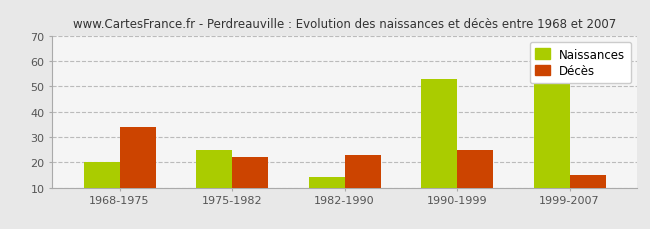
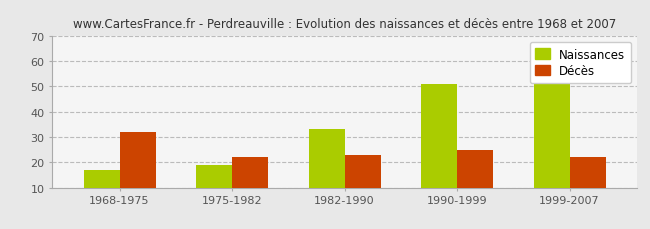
Naissances/1968-1975: 20 -> 17
Décès/1968-1975: 34 -> 32
Naissances/1975-1982: 25 -> 19
Naissances/1982-1990: 14 -> 33
Naissances/1990-1999: 53 -> 51
Décès/1999-2007: 15 -> 22
